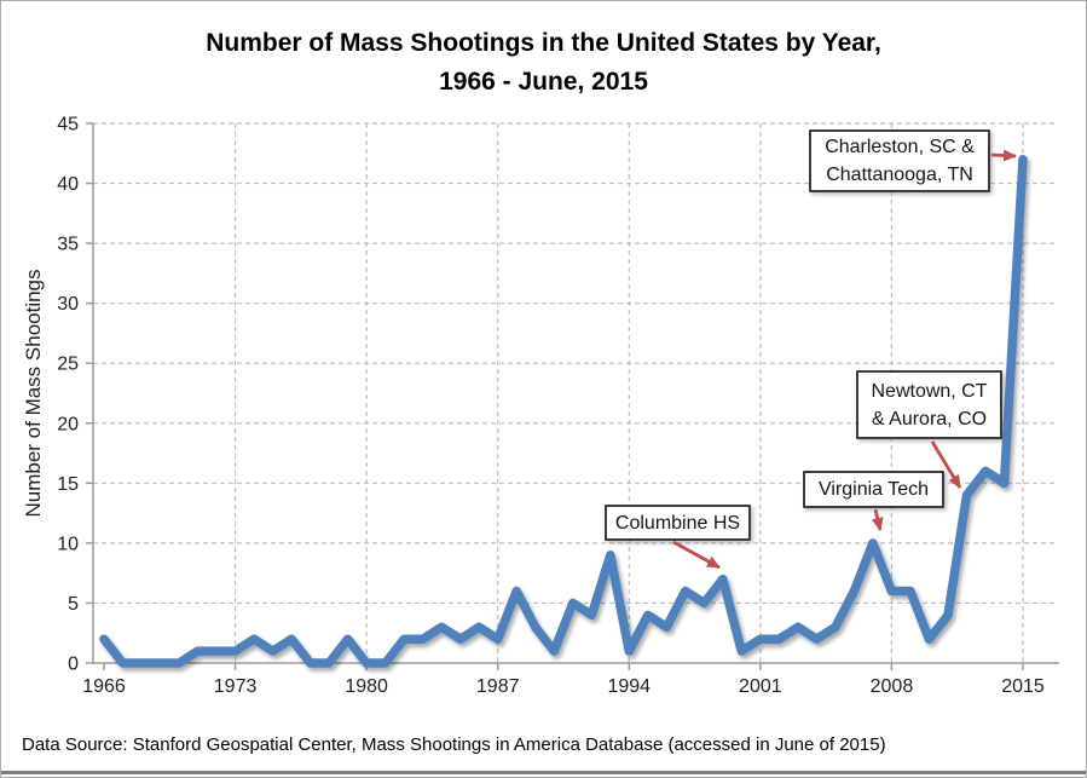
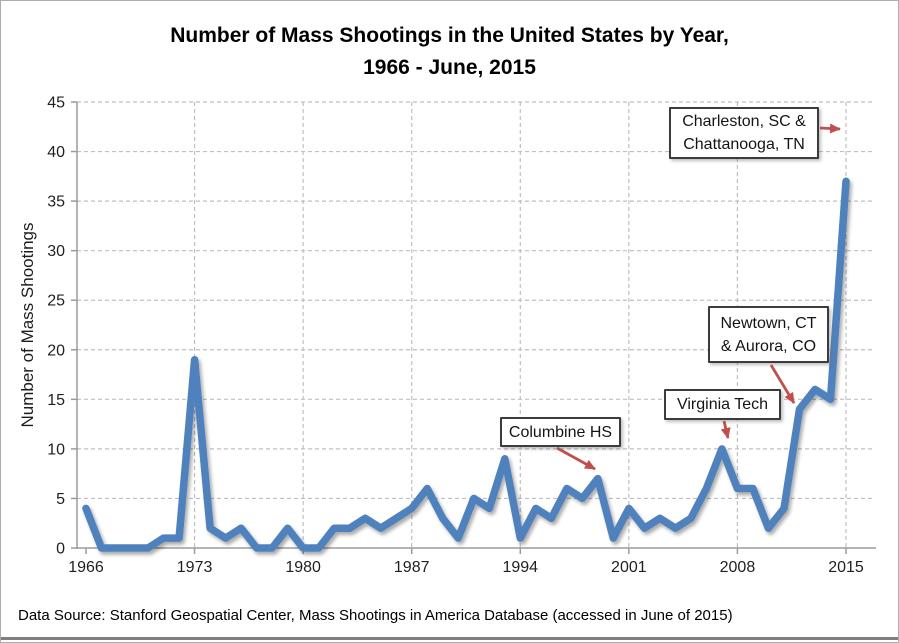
1966: 2 -> 4
1973: 1 -> 19
1987: 2 -> 4
2001: 2 -> 4
2015: 42 -> 37
